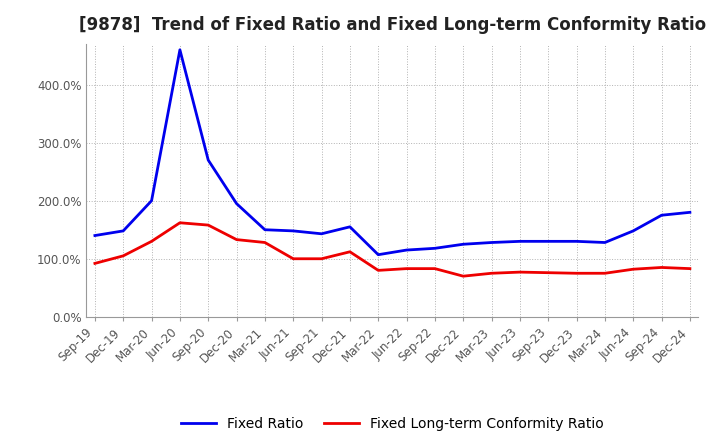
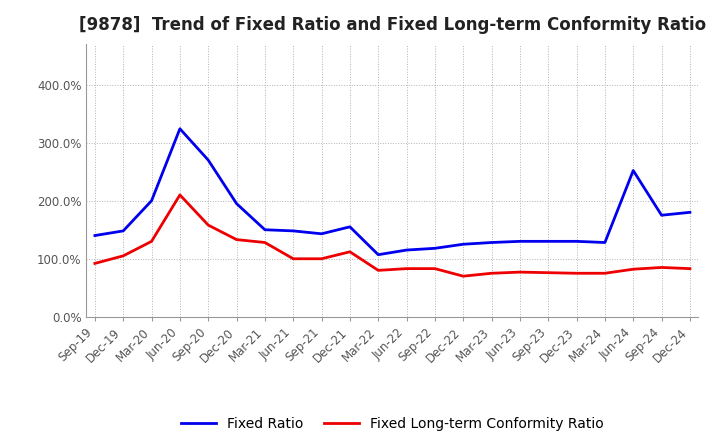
Fixed Ratio/Jun-20: 460% -> 324%
Fixed Long-term Conformity Ratio/Jun-20: 162% -> 210%
Fixed Ratio/Jun-24: 148% -> 252%
